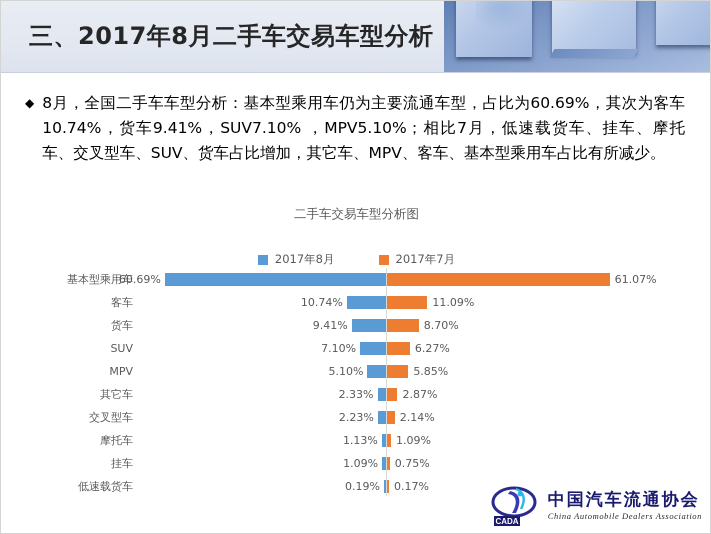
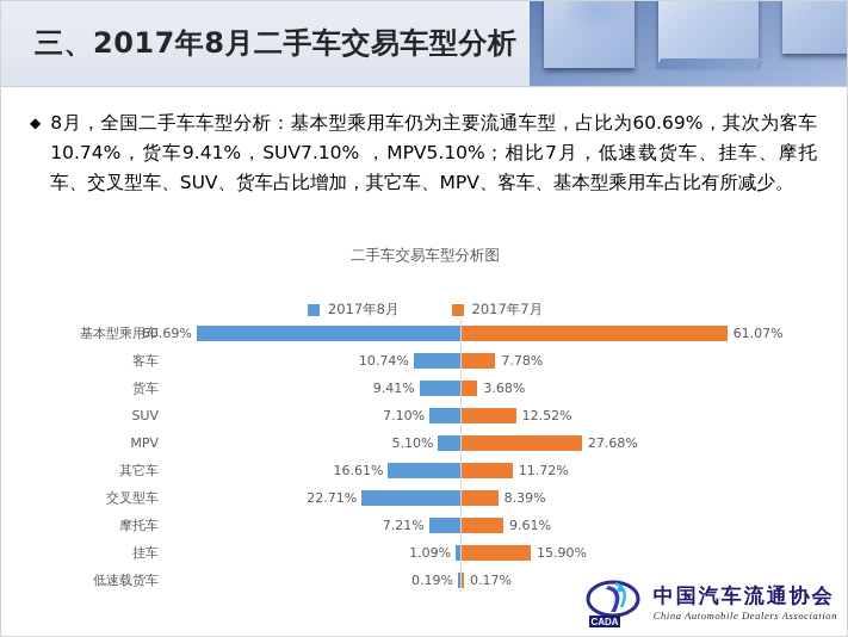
2017年7月/客车: 11.09% -> 7.78%
2017年7月/货车: 8.70% -> 3.68%
2017年7月/SUV: 6.27% -> 12.52%
2017年7月/MPV: 5.85% -> 27.68%
2017年8月/其它车: 2.33% -> 16.61%
2017年7月/其它车: 2.87% -> 11.72%
2017年8月/交叉型车: 2.23% -> 22.71%
2017年7月/交叉型车: 2.14% -> 8.39%
2017年8月/摩托车: 1.13% -> 7.21%
2017年7月/摩托车: 1.09% -> 9.61%
2017年7月/挂车: 0.75% -> 15.90%
